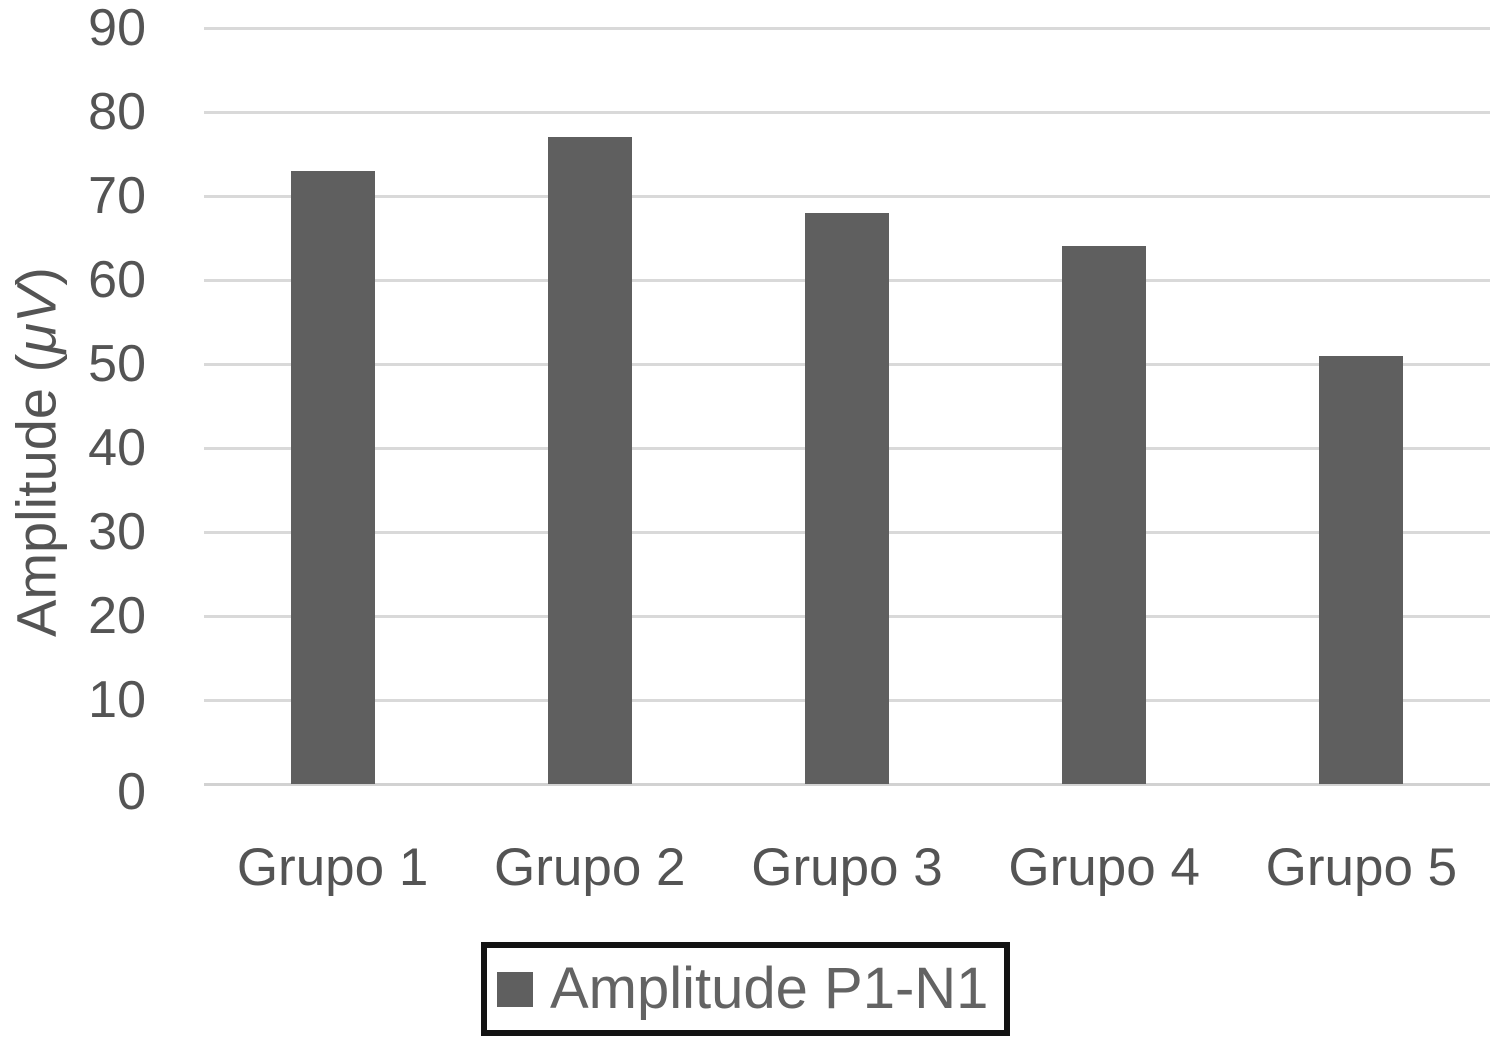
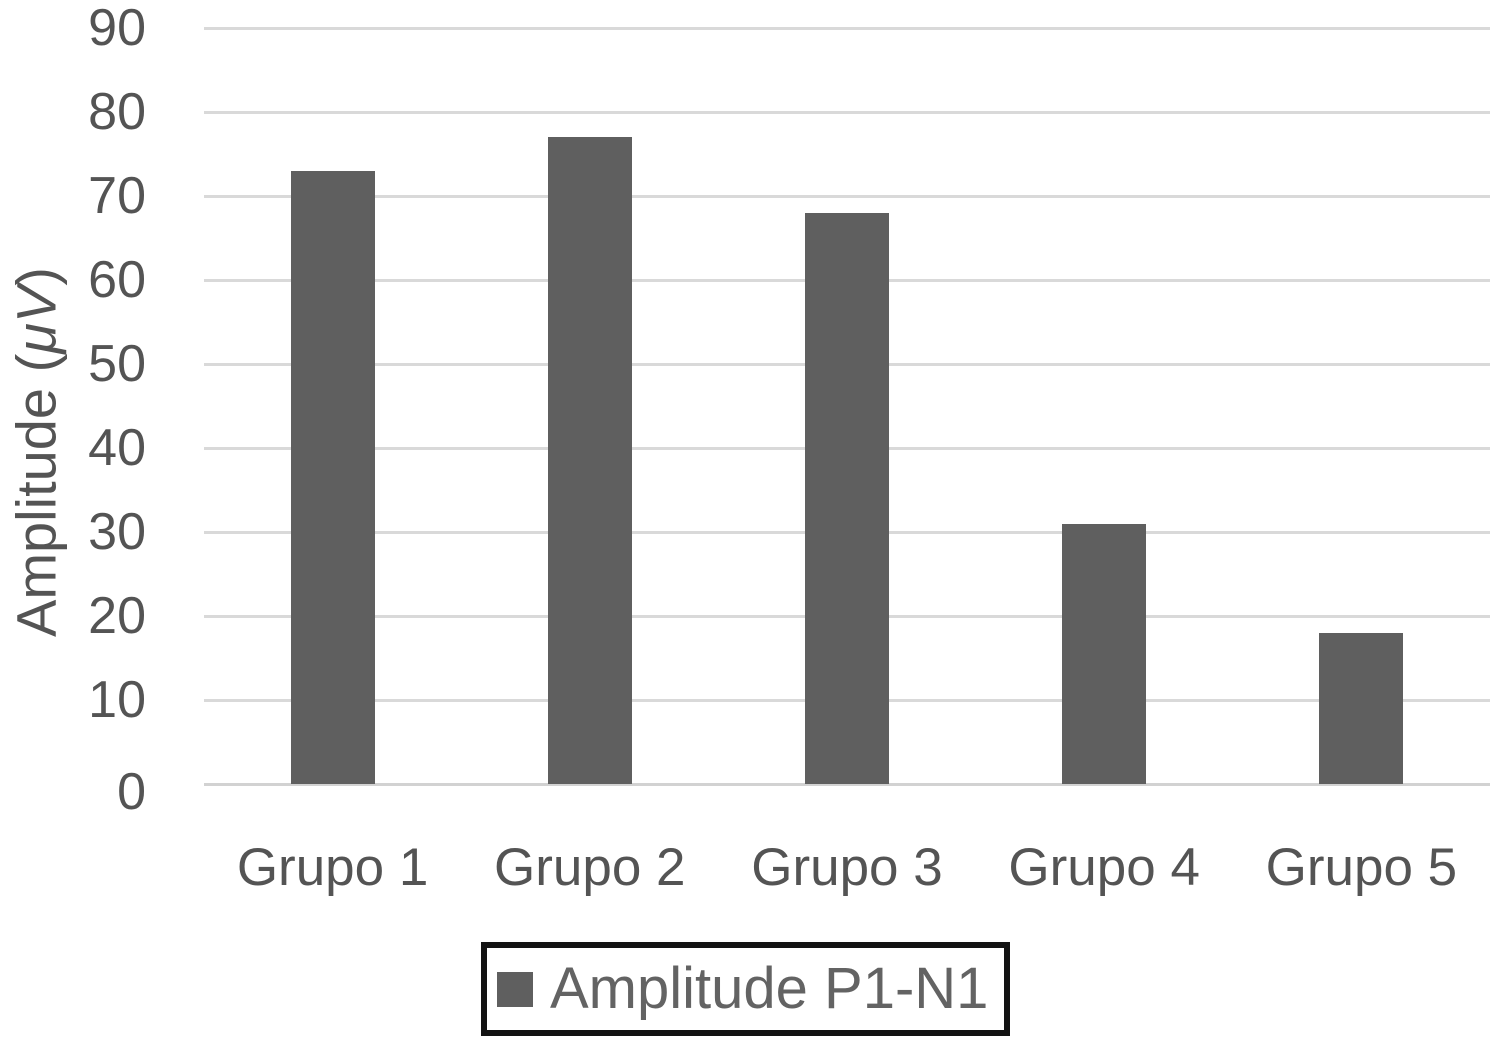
Grupo 4: 64 -> 31
Grupo 5: 51 -> 18
